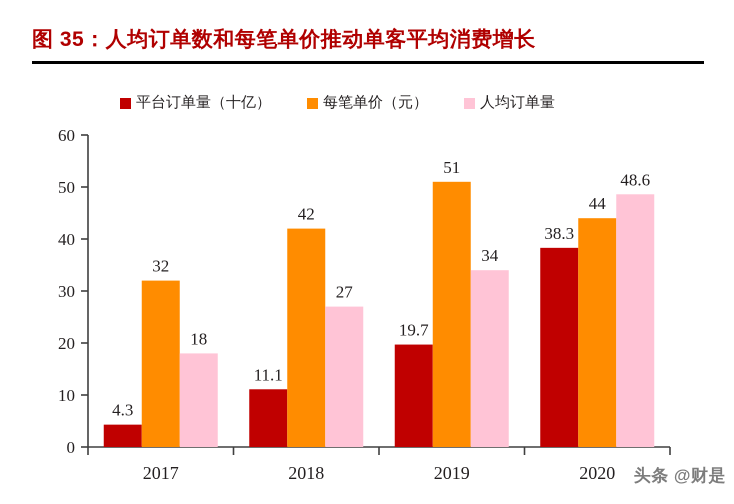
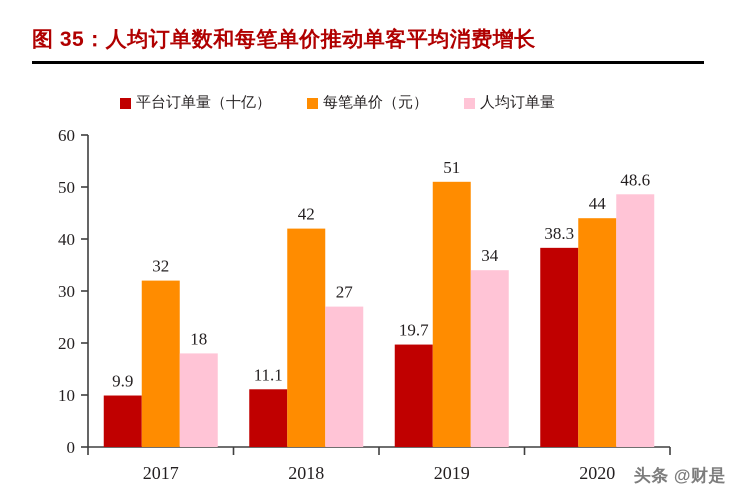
平台订单量（十亿）/2017: 4.3 -> 9.9
